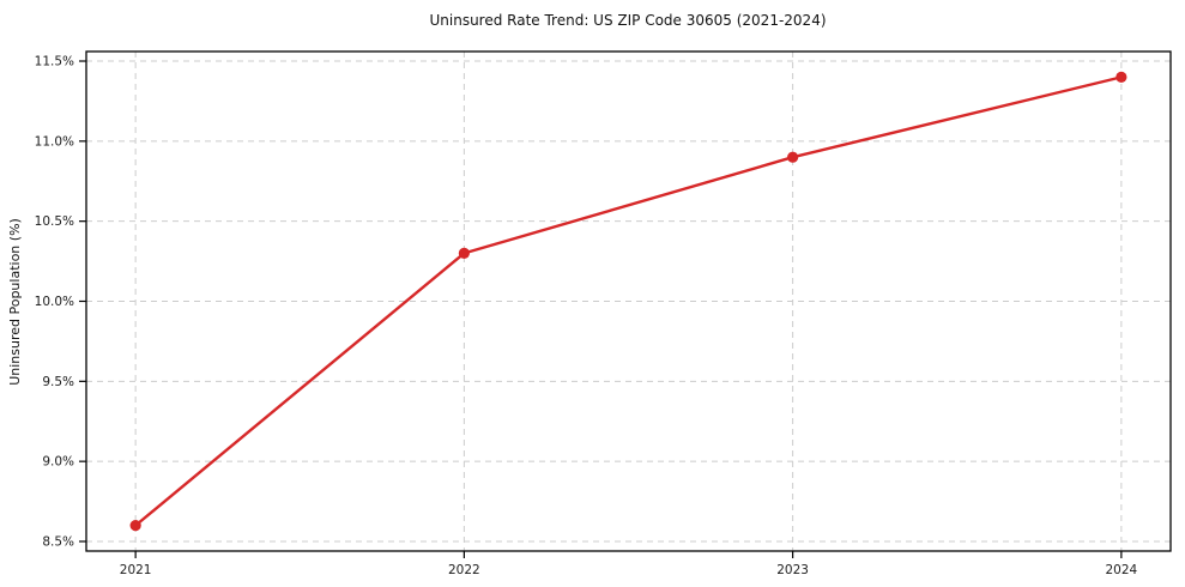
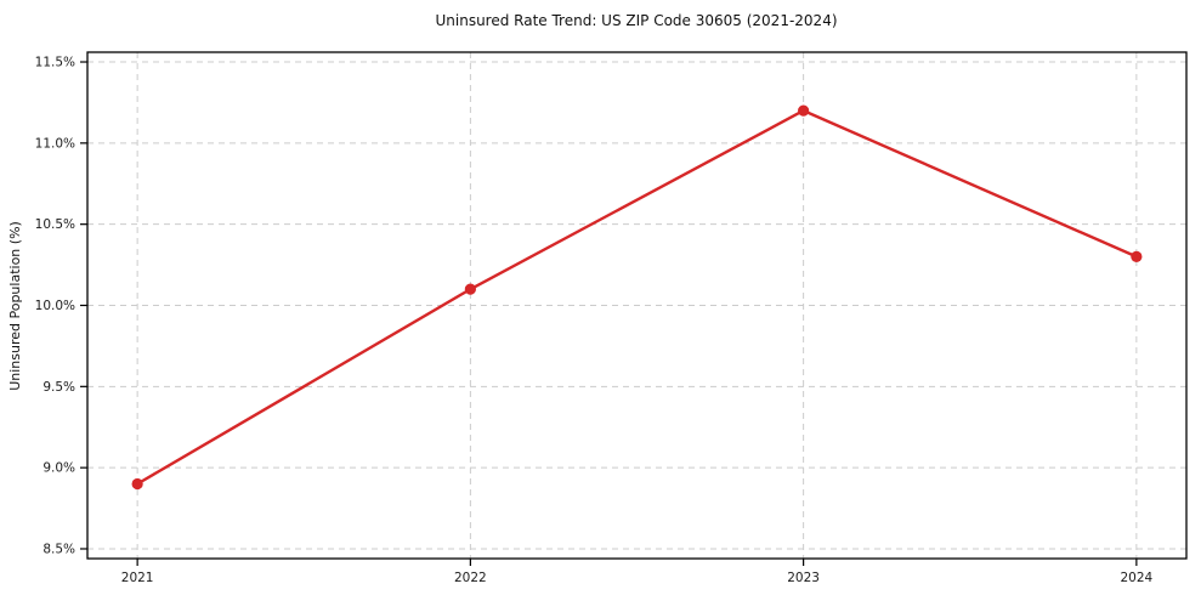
2021: 8.6% -> 8.9%
2022: 10.3% -> 10.1%
2023: 10.9% -> 11.2%
2024: 11.4% -> 10.3%
